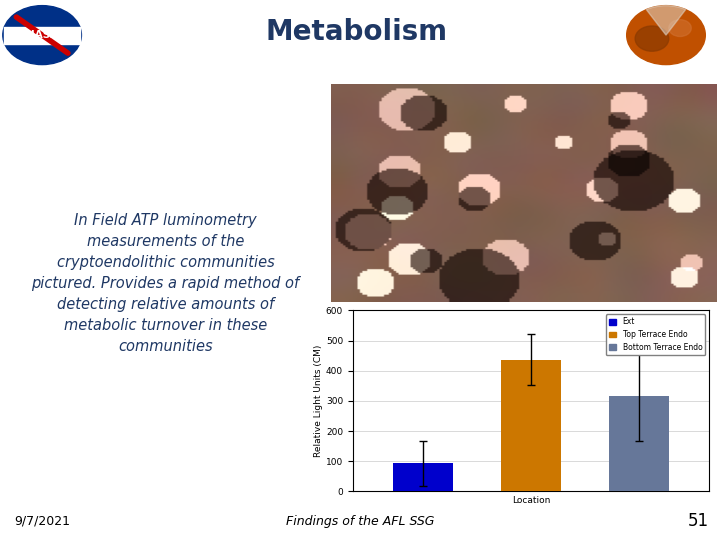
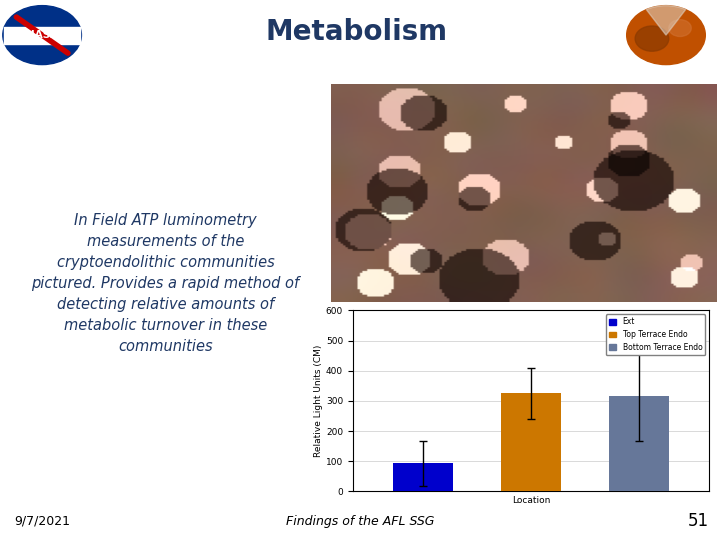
Location: 437 -> 325
